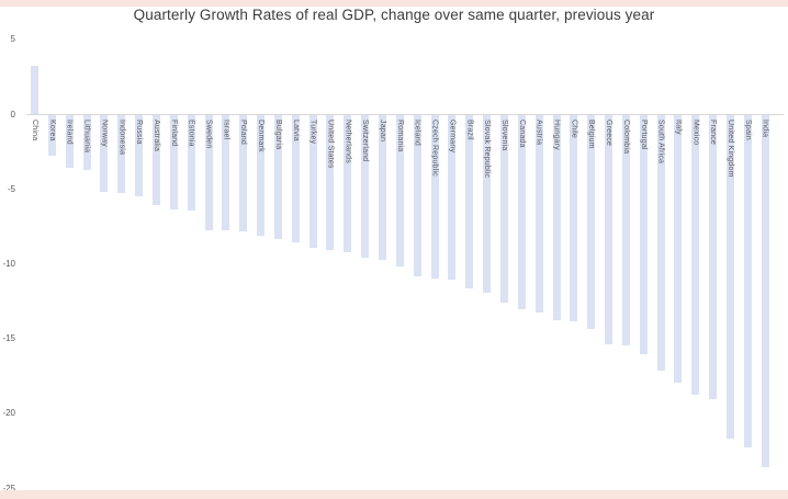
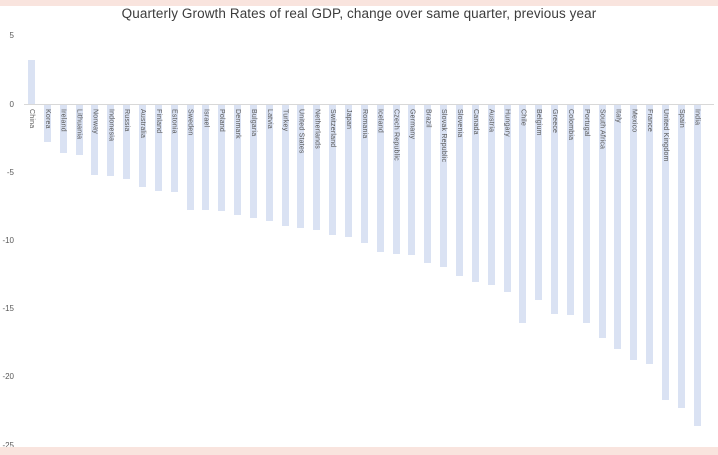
Chile: -13.8 -> -16.0
